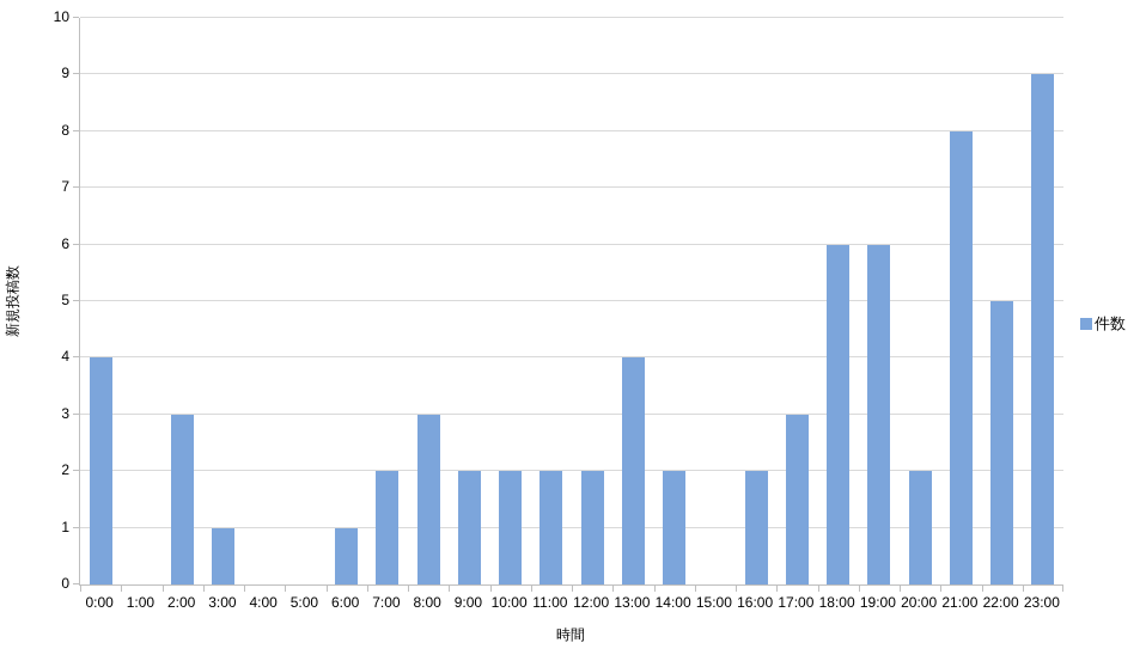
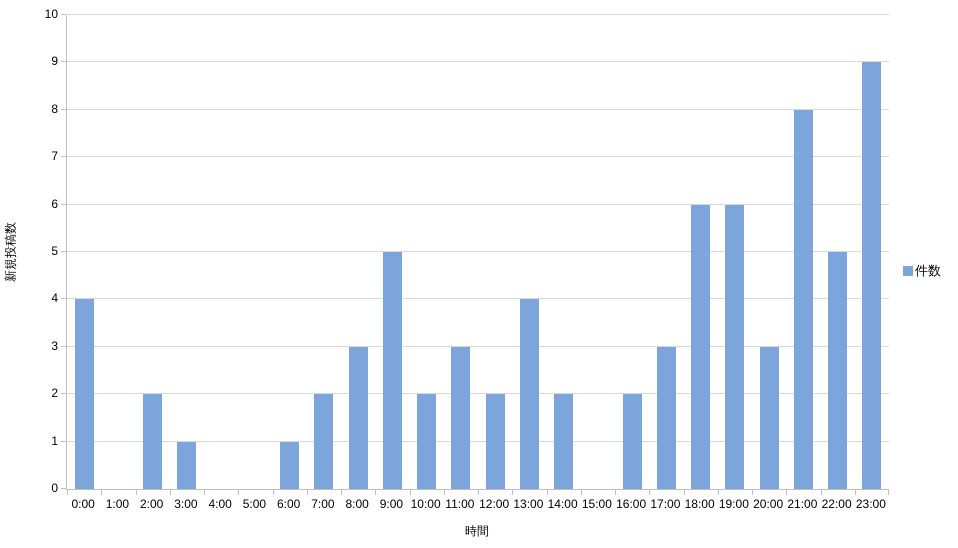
2:00: 3 -> 2
9:00: 2 -> 5
11:00: 2 -> 3
20:00: 2 -> 3
